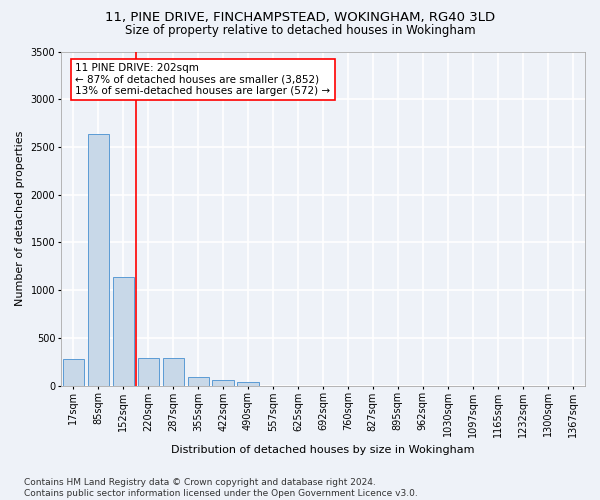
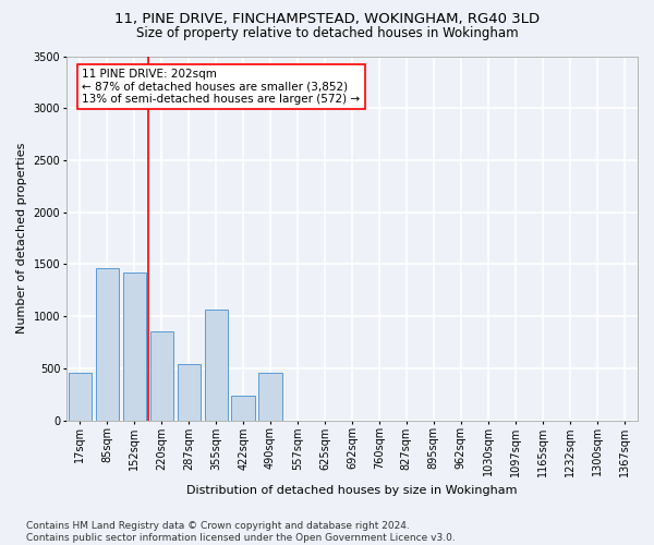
17sqm: 280 -> 460
85sqm: 2640 -> 1460
152sqm: 1140 -> 1420
220sqm: 290 -> 860
287sqm: 290 -> 540
355sqm: 100 -> 1060
422sqm: 60 -> 240
490sqm: 40 -> 460
